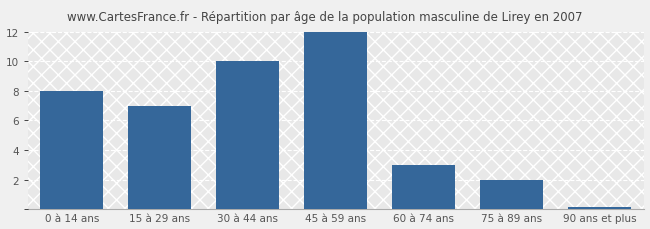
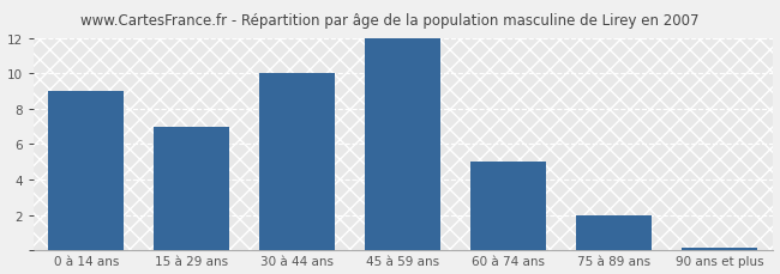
0 à 14 ans: 8.0 -> 9.0
60 à 74 ans: 3.0 -> 5.0
